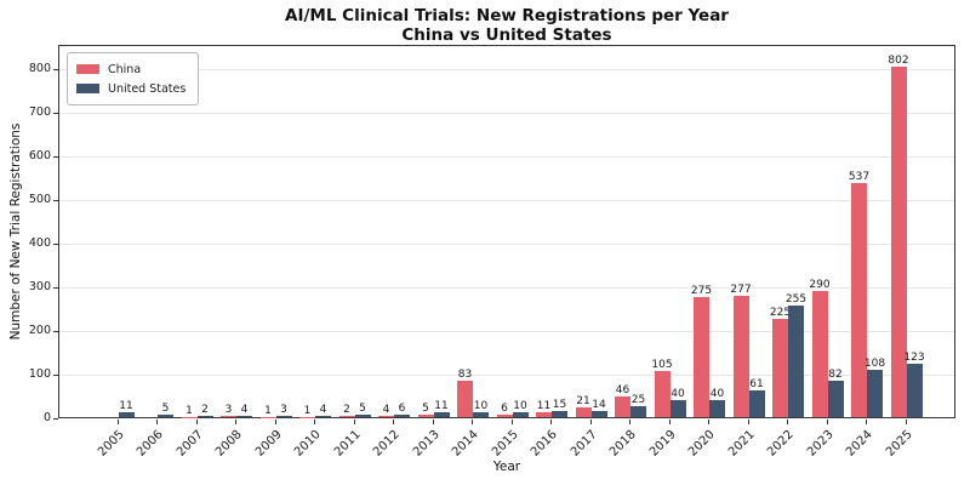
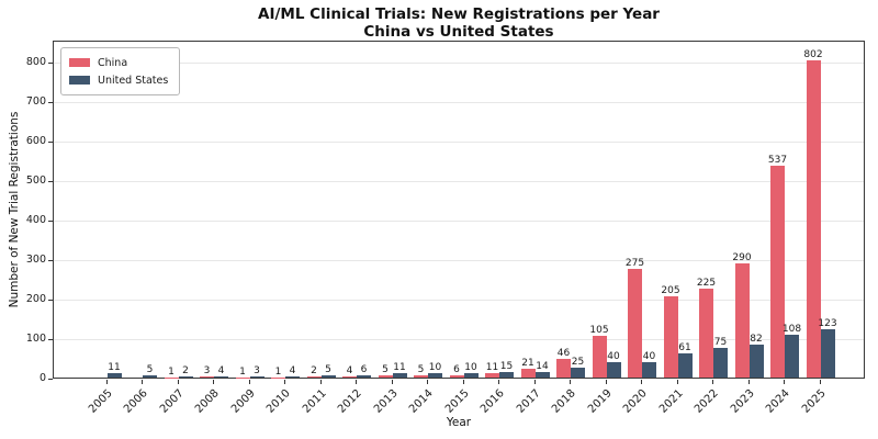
China/2014: 83 -> 5
China/2021: 277 -> 205
United States/2022: 255 -> 75
